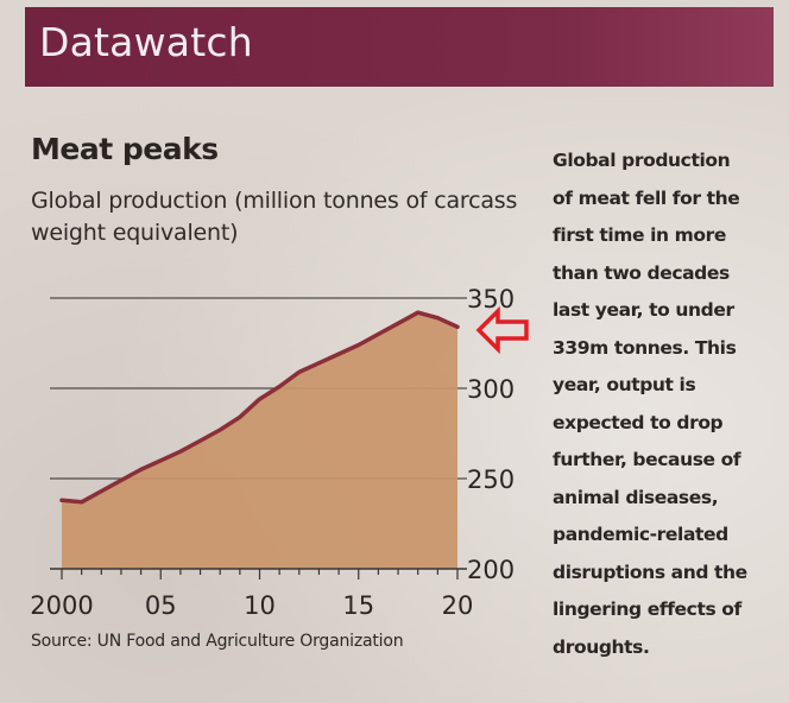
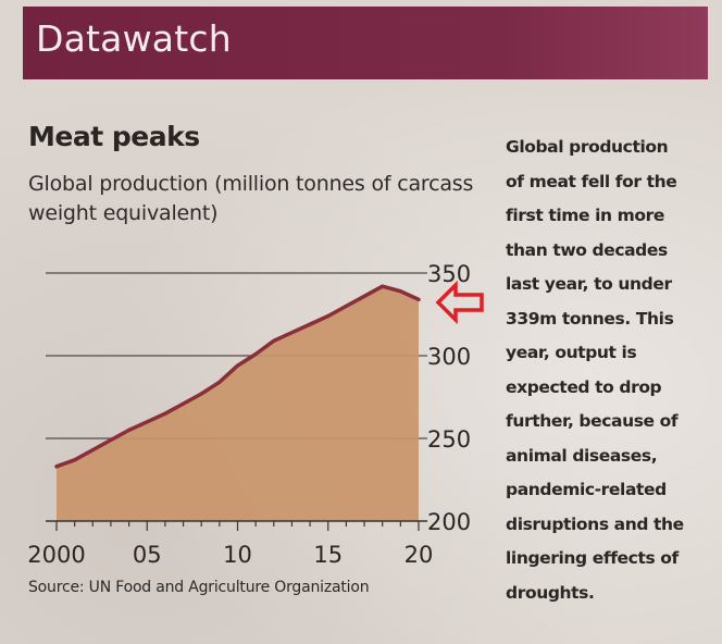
2000: 238 -> 233
